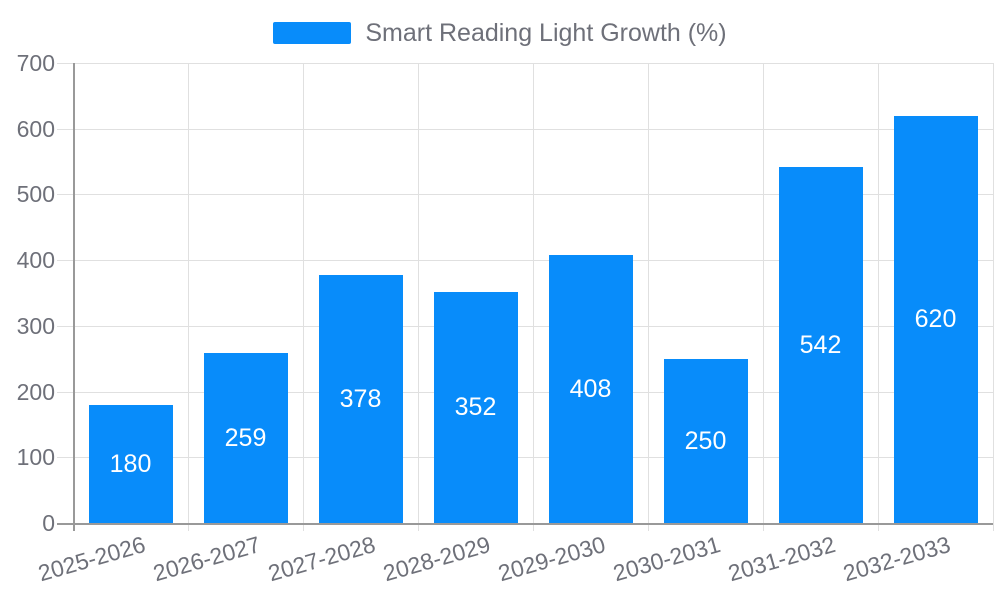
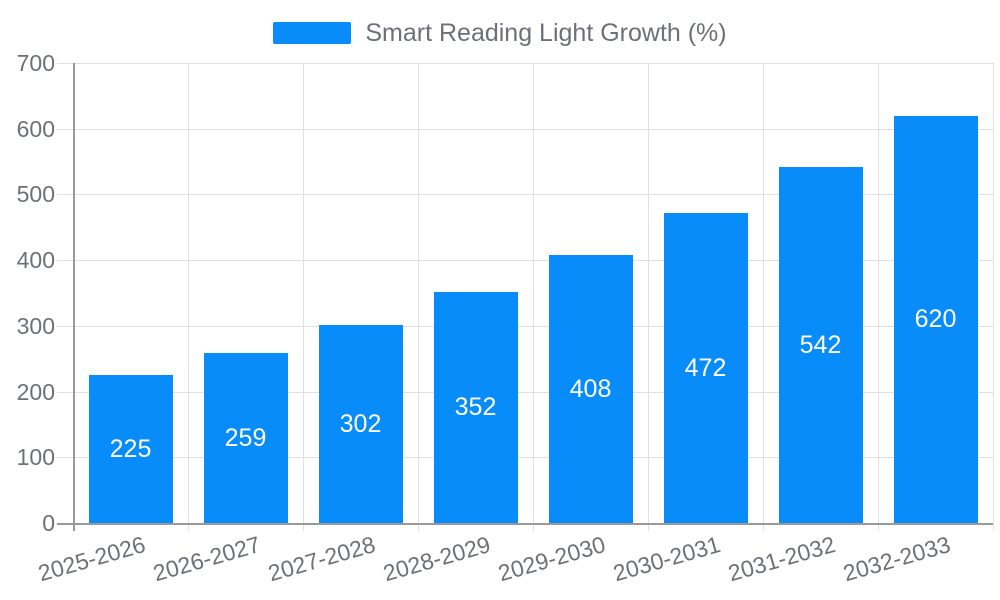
2025-2026: 180 -> 225
2027-2028: 378 -> 302
2030-2031: 250 -> 472
